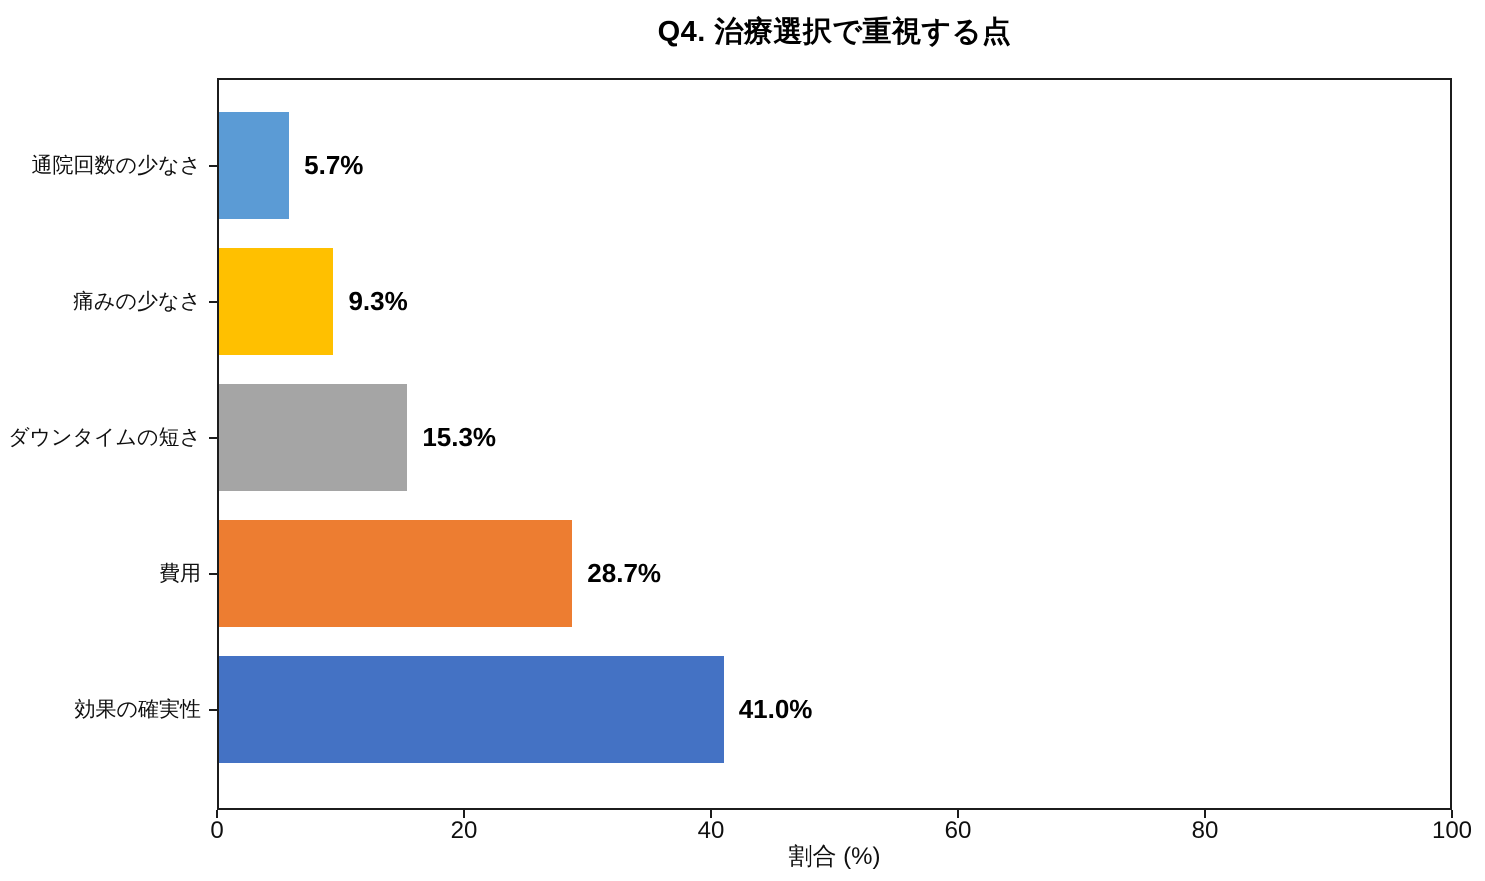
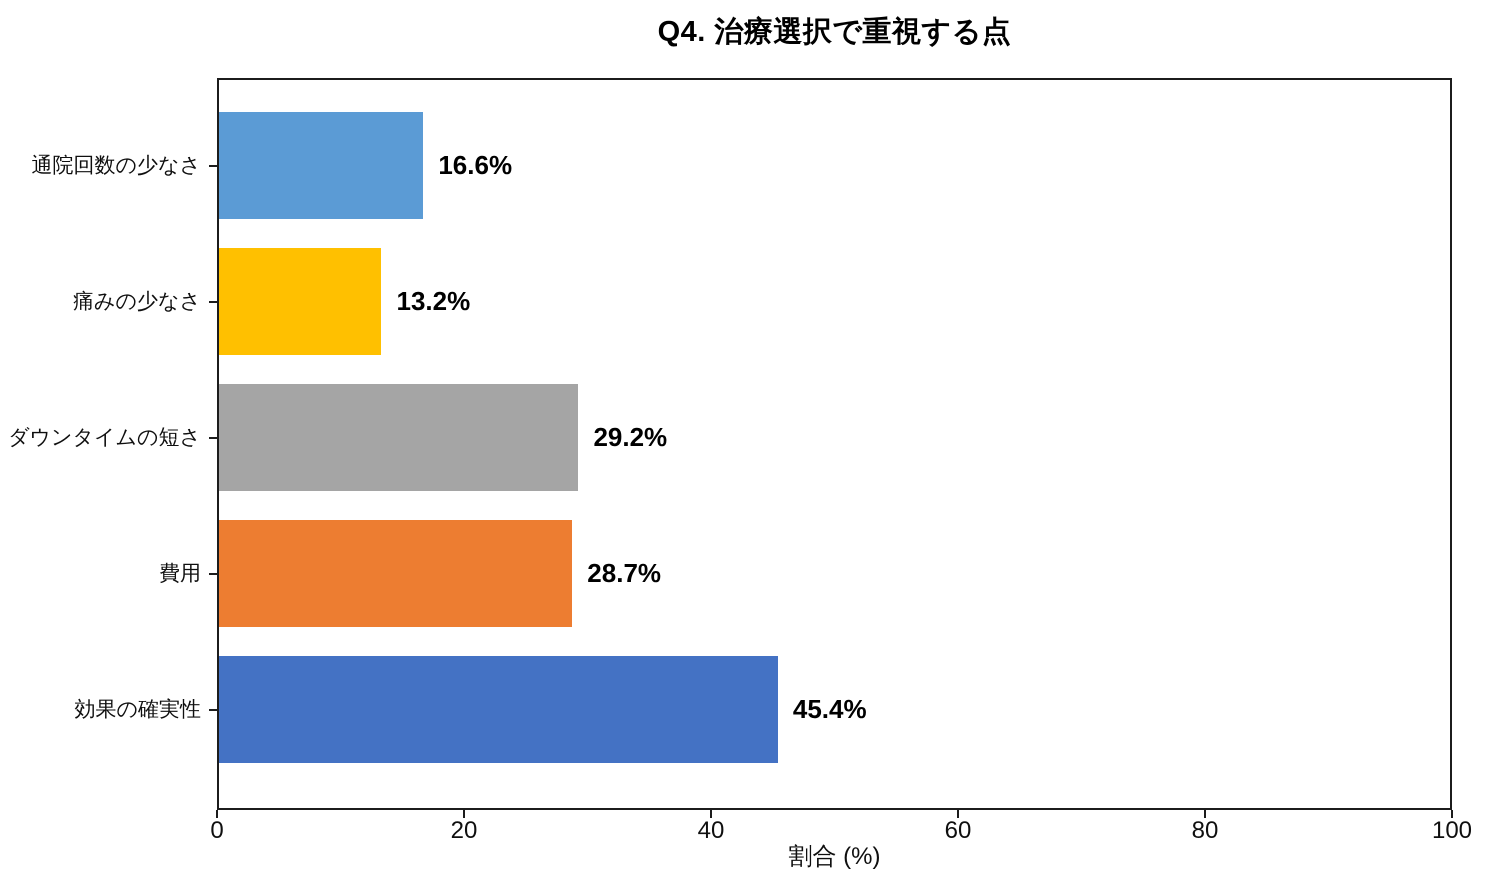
通院回数の少なさ: 5.7% -> 16.6%
痛みの少なさ: 9.3% -> 13.2%
ダウンタイムの短さ: 15.3% -> 29.2%
効果の確実性: 41.0% -> 45.4%
